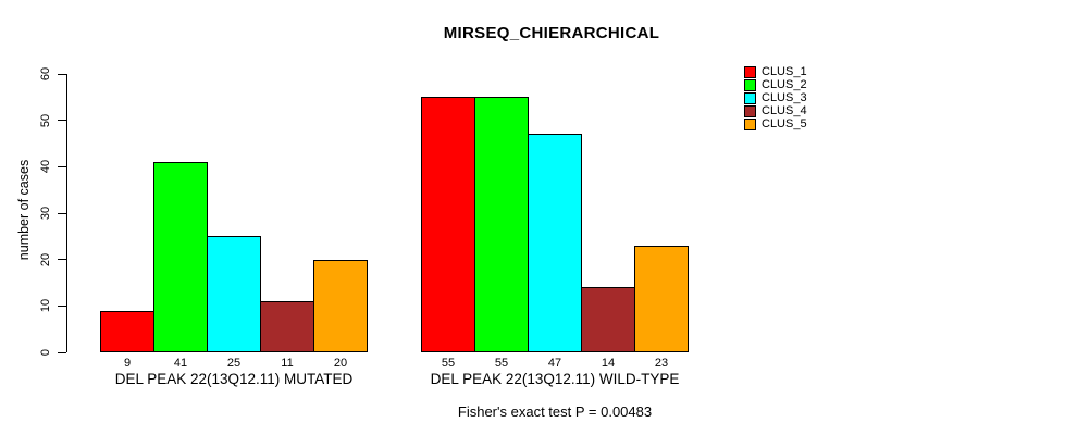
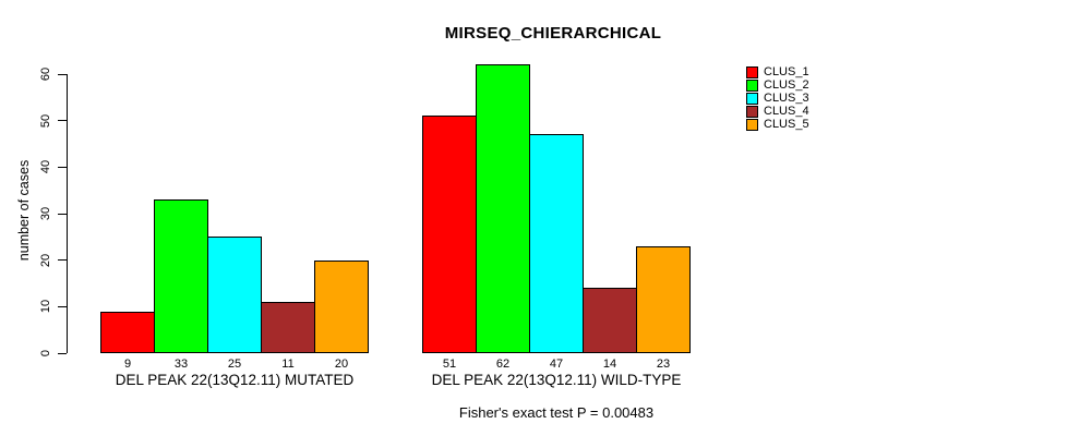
CLUS_2/DEL PEAK 22(13Q12.11) MUTATED: 41 -> 33
CLUS_1/DEL PEAK 22(13Q12.11) WILD-TYPE: 55 -> 51
CLUS_2/DEL PEAK 22(13Q12.11) WILD-TYPE: 55 -> 62
